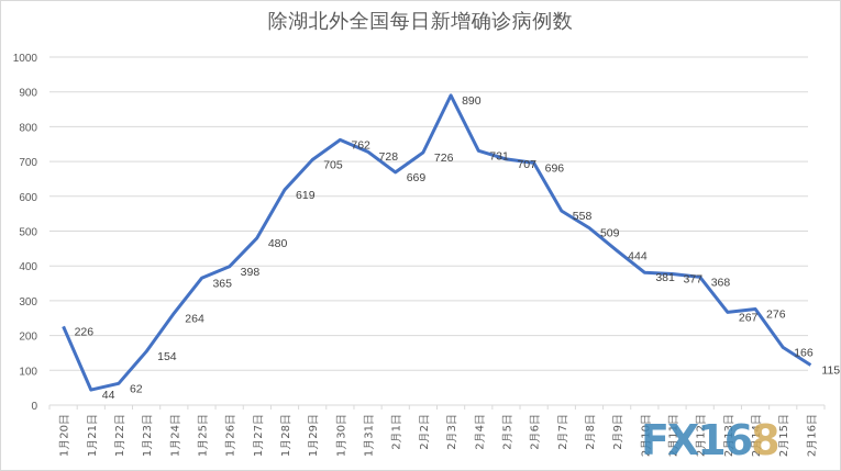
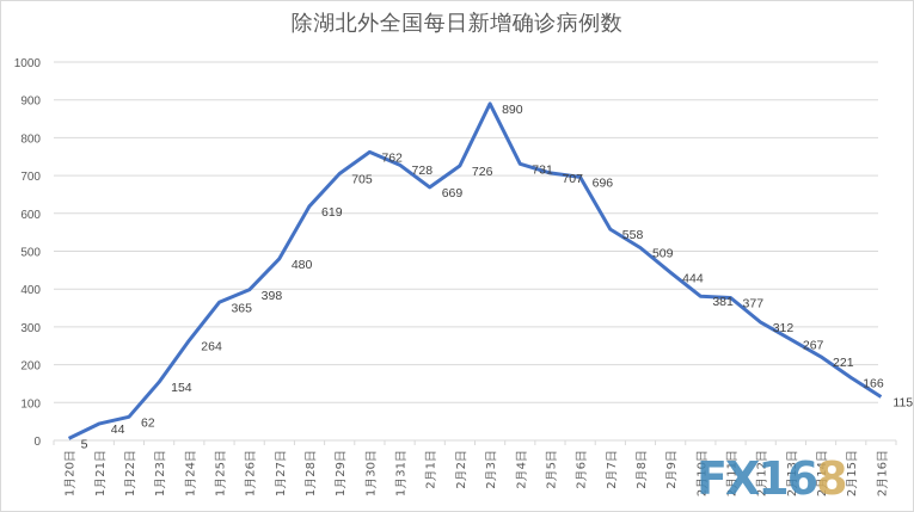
1月20日: 226 -> 5
2月12日: 368 -> 312
2月14日: 276 -> 221
